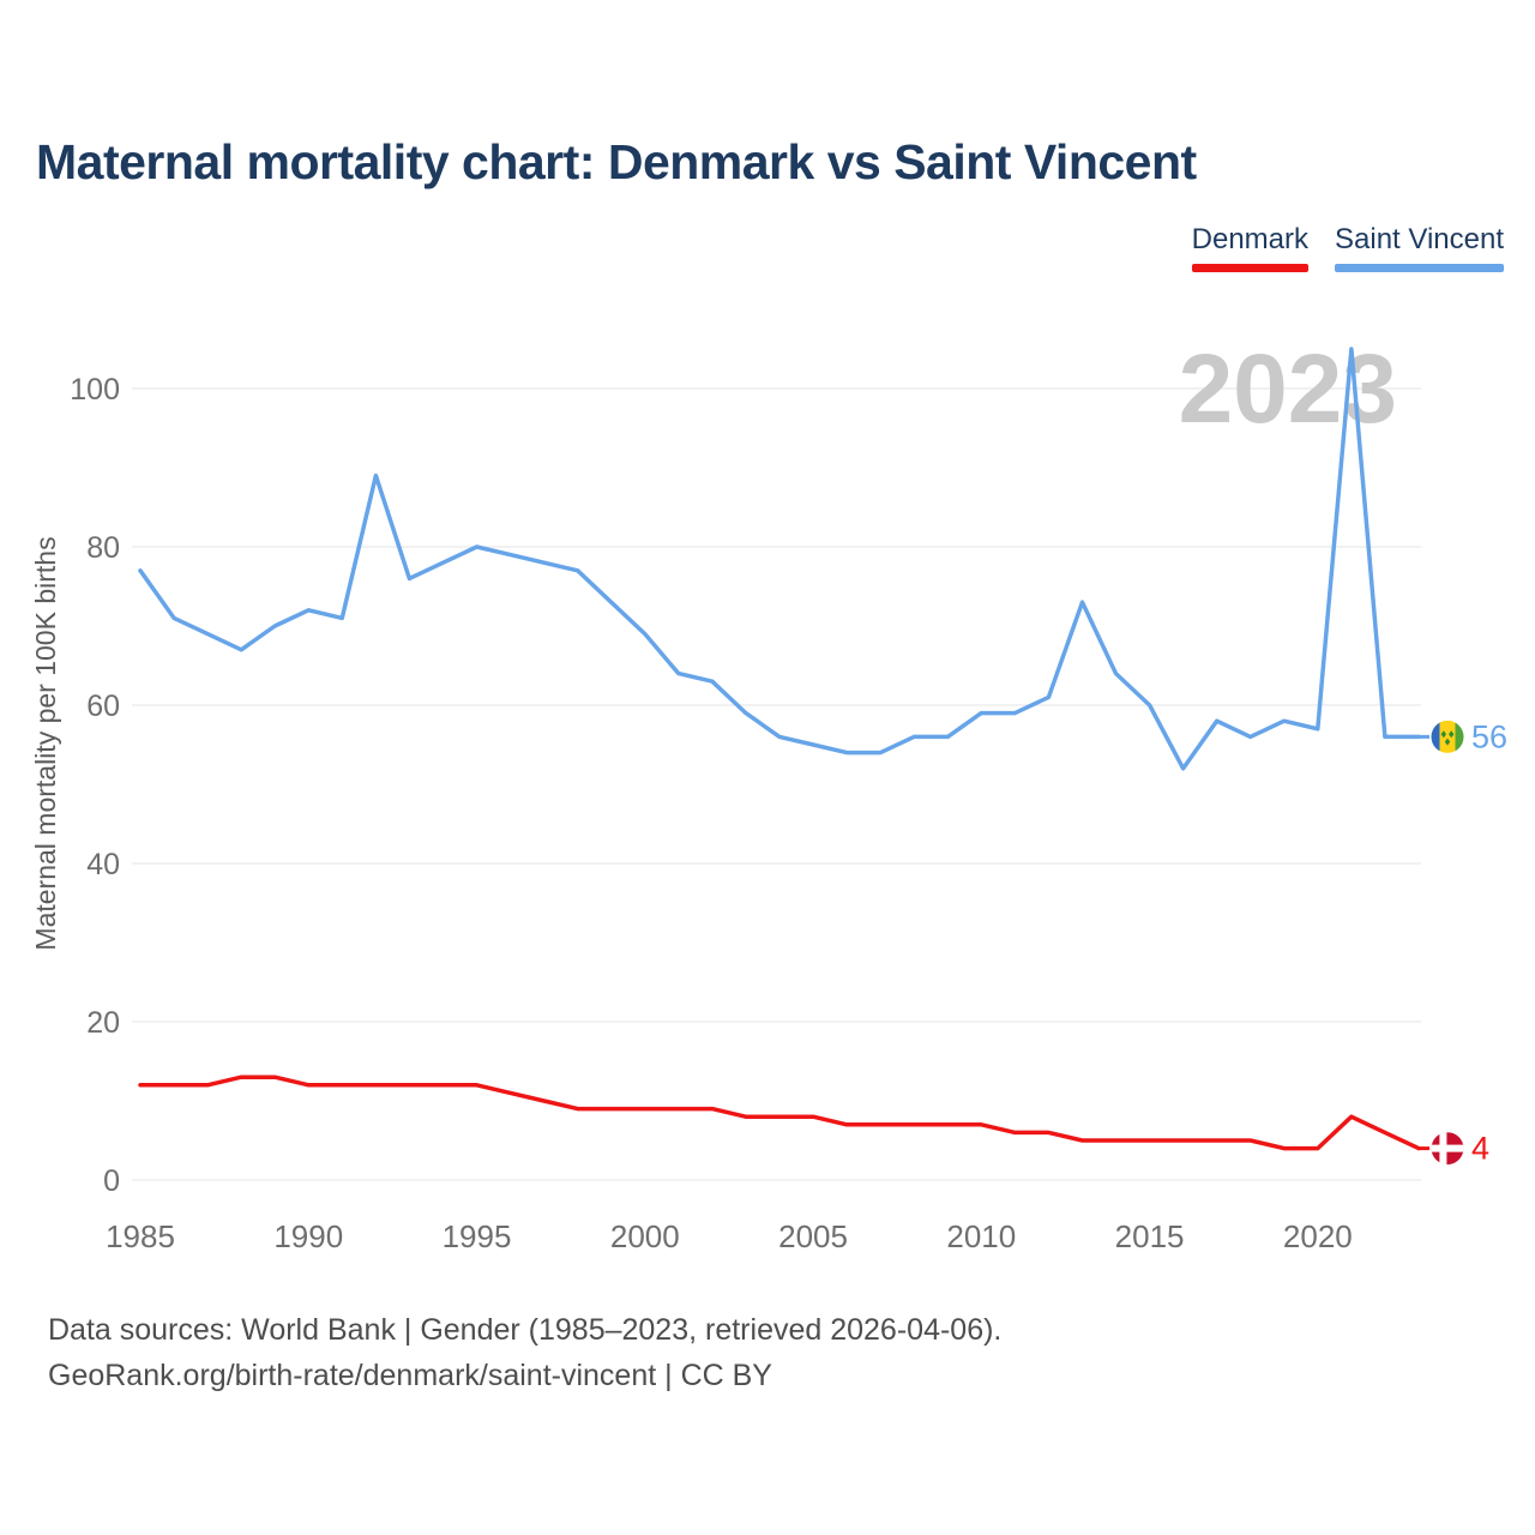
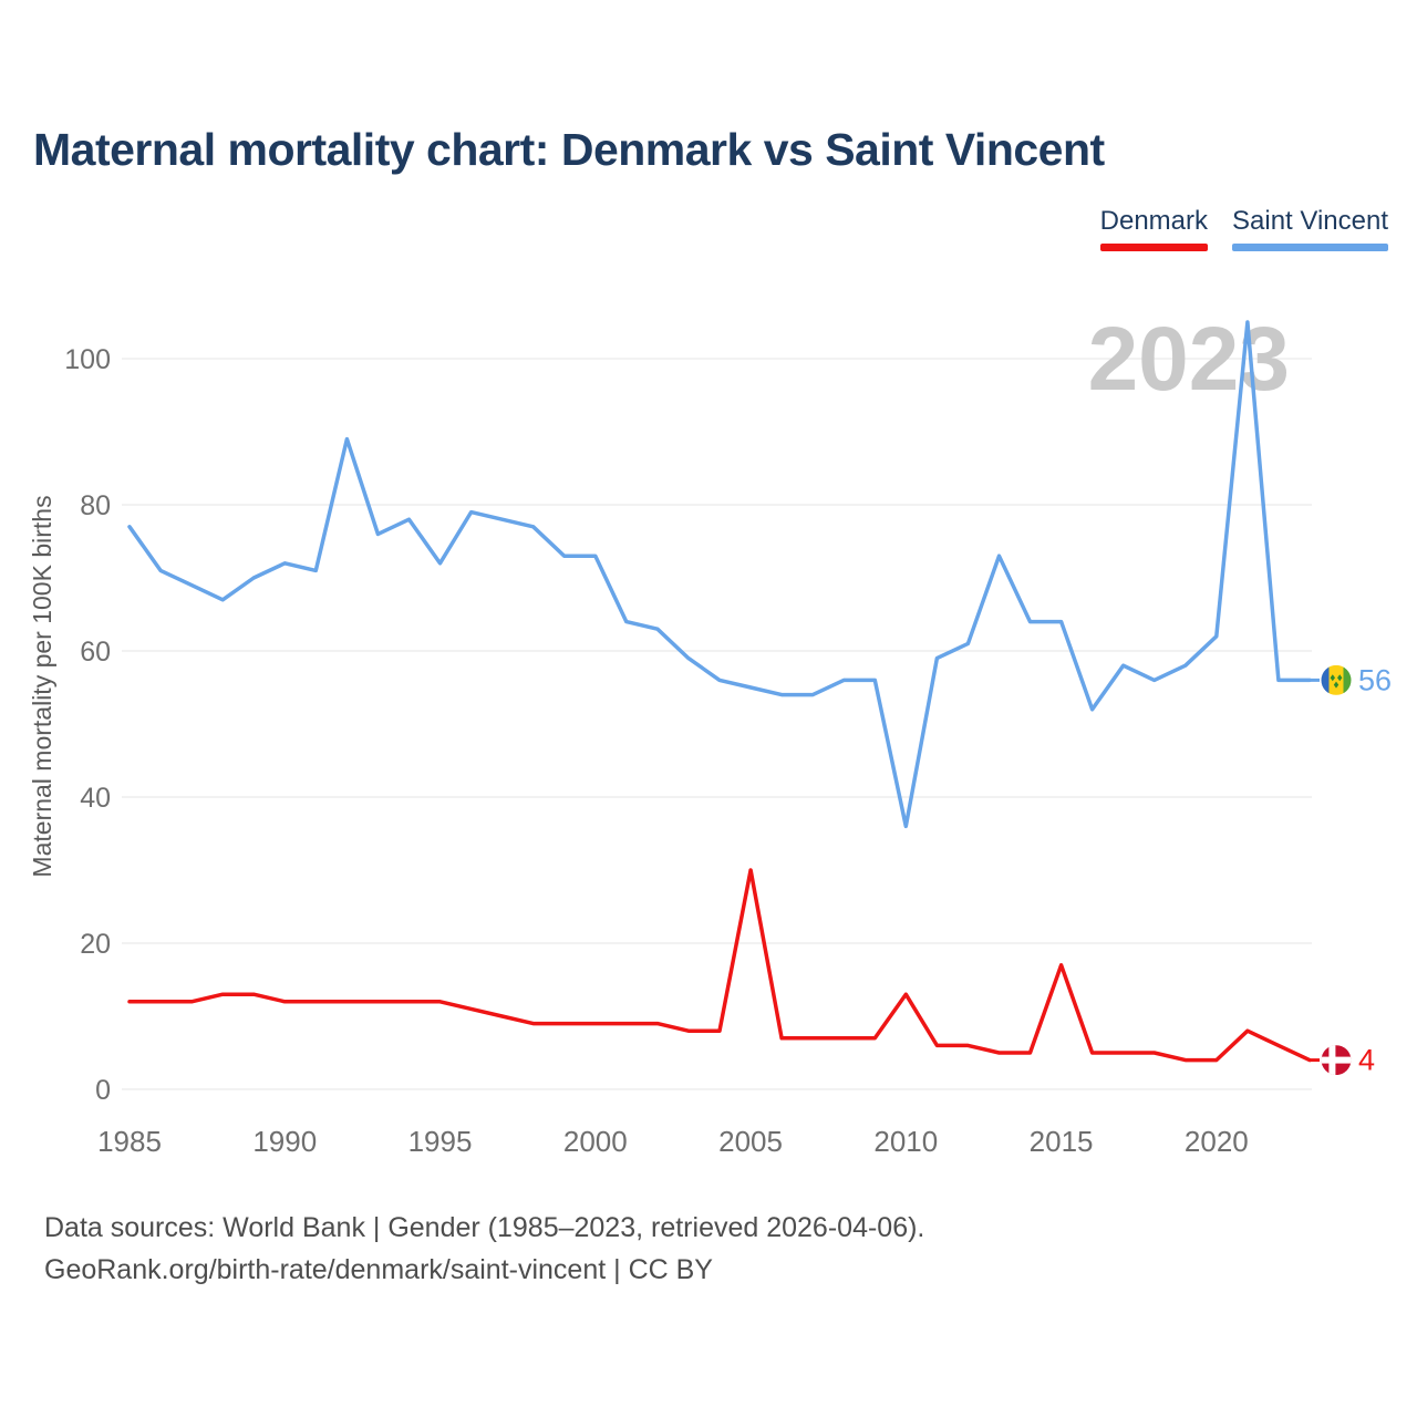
Saint Vincent/1995: 80 -> 72
Saint Vincent/2000: 69 -> 73
Denmark/2005: 8 -> 30
Denmark/2010: 7 -> 13
Saint Vincent/2010: 59 -> 36
Denmark/2015: 5 -> 17
Saint Vincent/2015: 60 -> 64
Saint Vincent/2020: 57 -> 62
